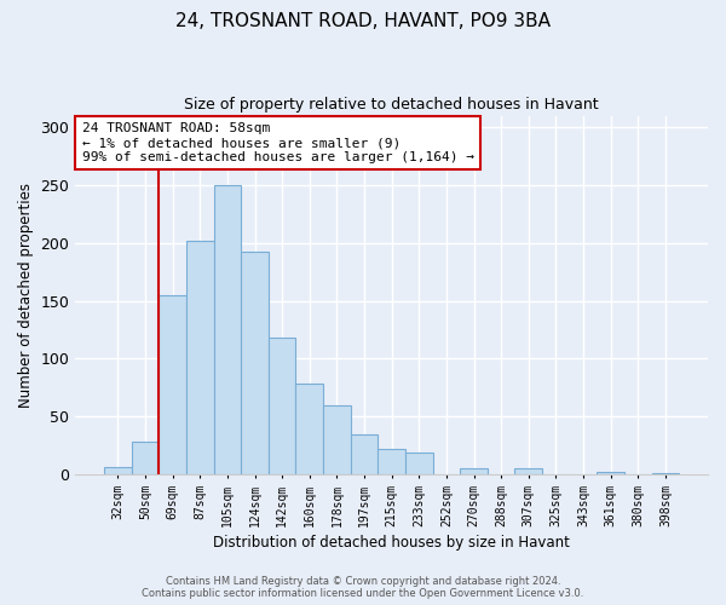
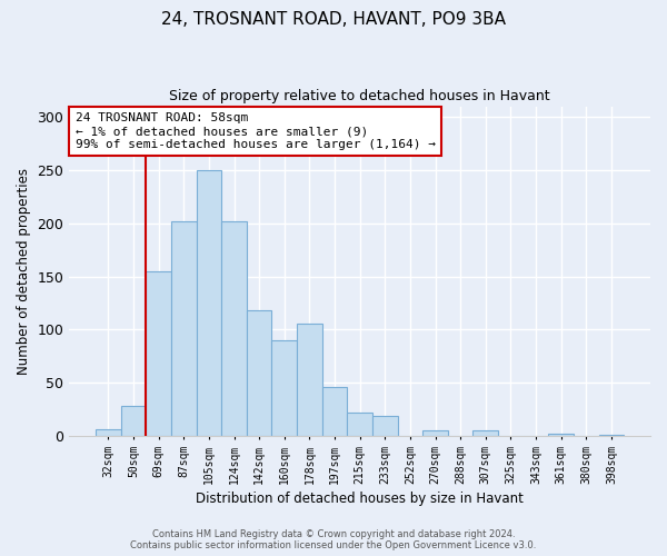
124sqm: 192 -> 202
160sqm: 79 -> 90
178sqm: 60 -> 106
197sqm: 35 -> 46
